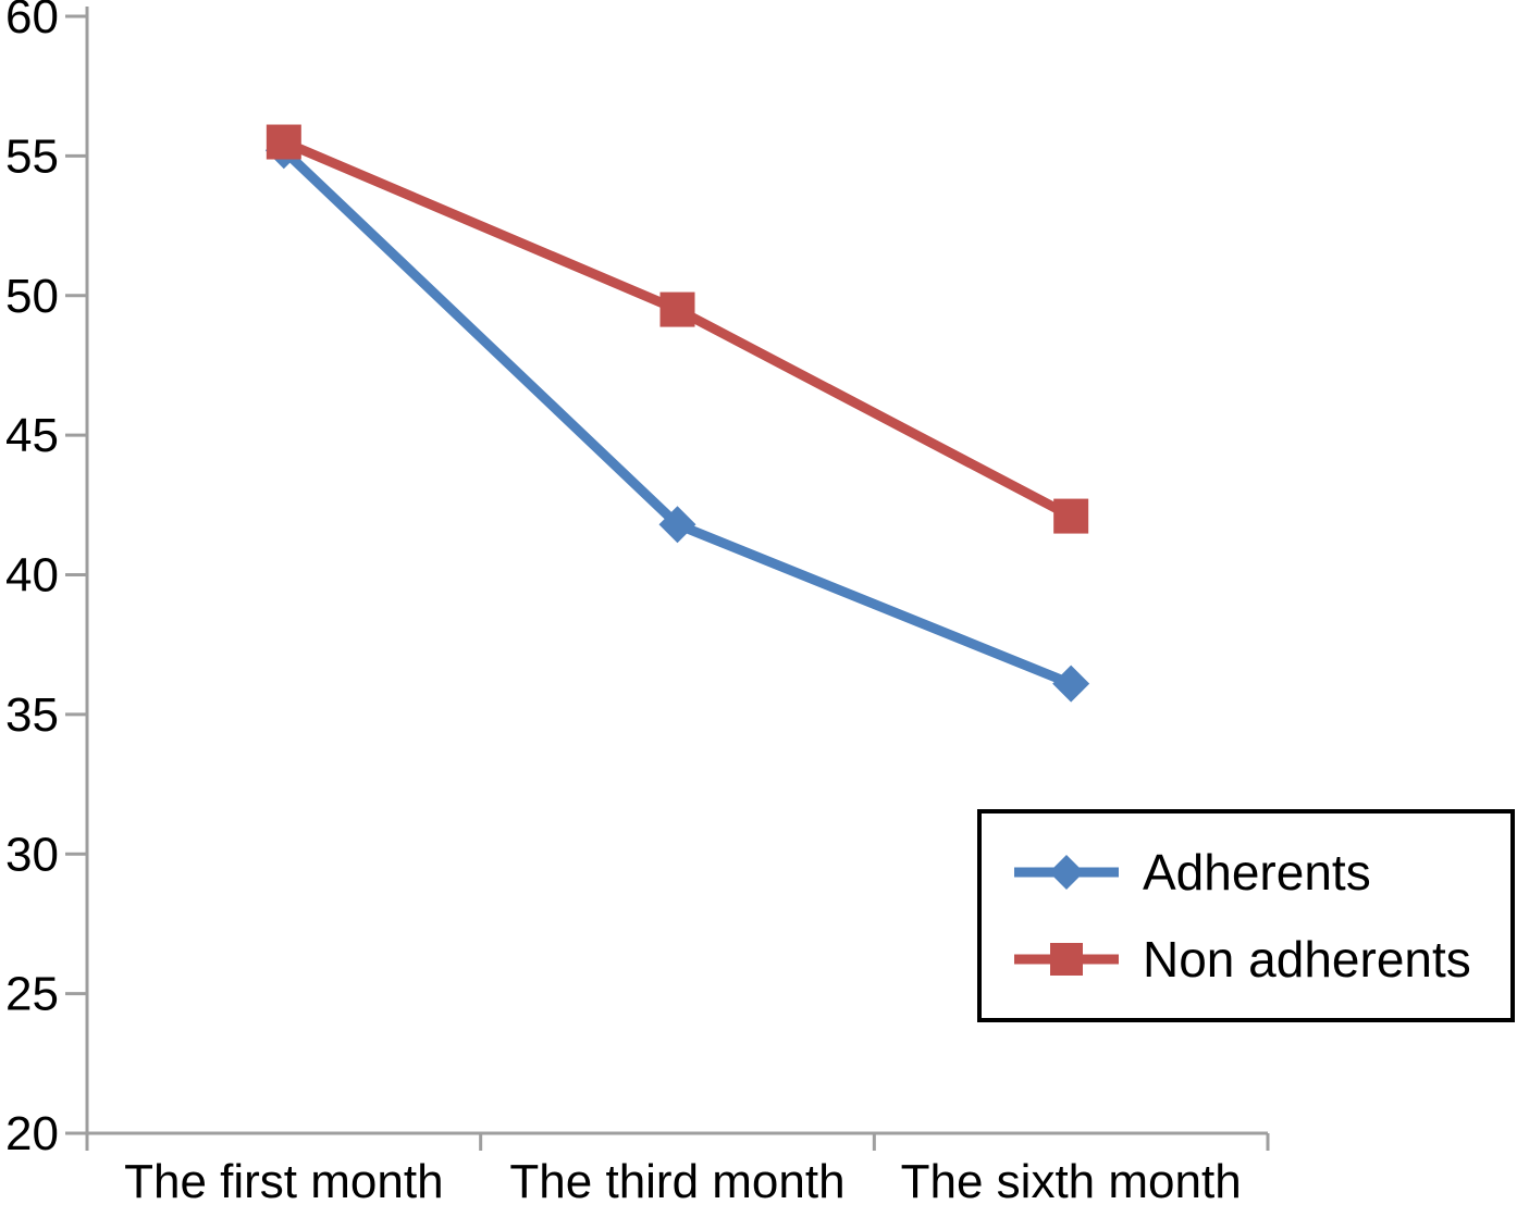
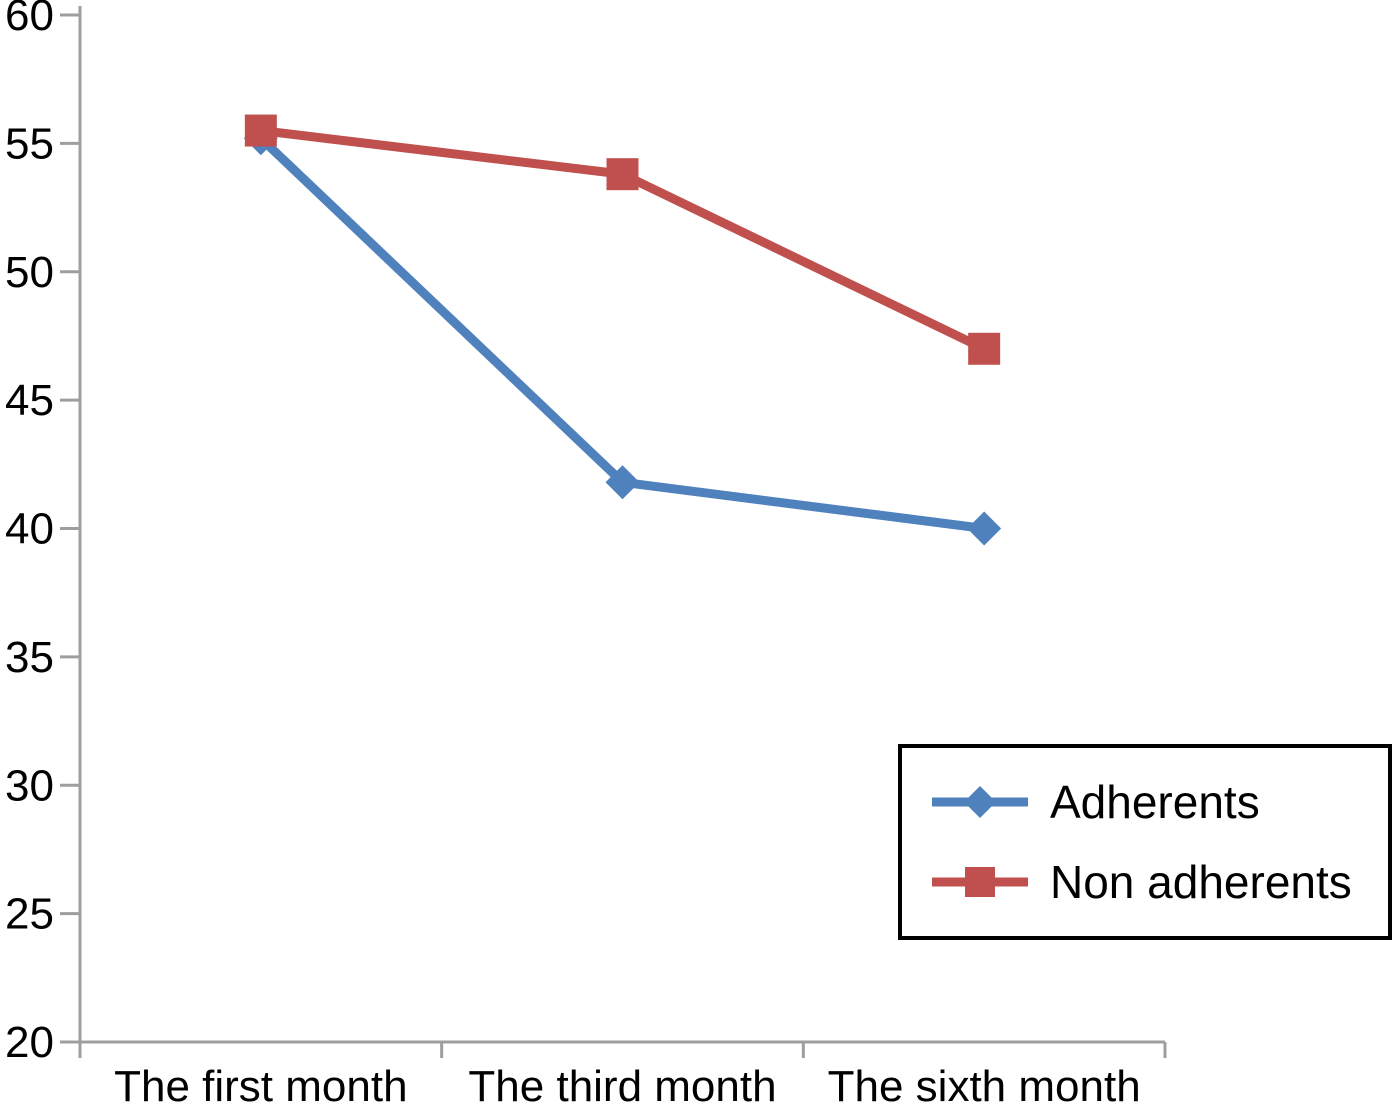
Non adherents/The third month: 49.5 -> 53.8
Adherents/The sixth month: 36.1 -> 40.0
Non adherents/The sixth month: 42.1 -> 47.0
